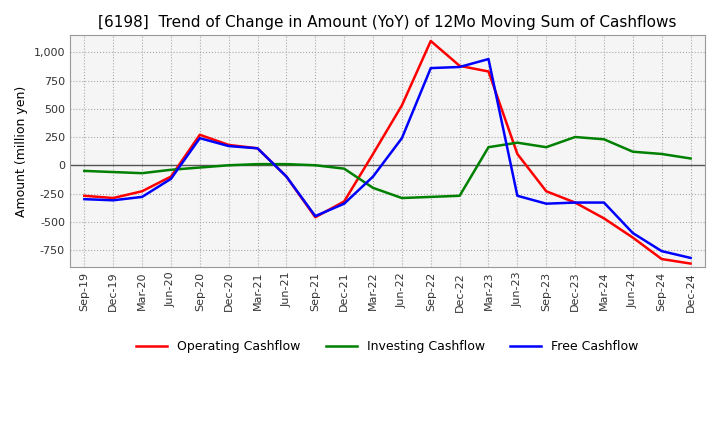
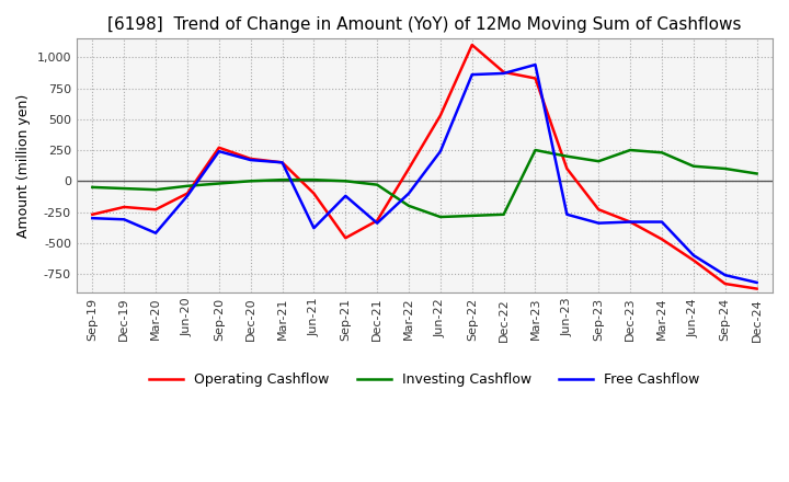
Operating Cashflow/Dec-19: -290 -> -210
Free Cashflow/Mar-20: -280 -> -420
Free Cashflow/Jun-21: -100 -> -380
Free Cashflow/Sep-21: -450 -> -120
Investing Cashflow/Mar-23: 160 -> 250
